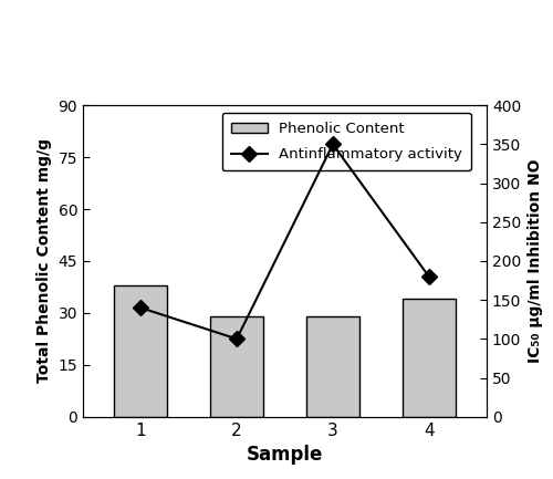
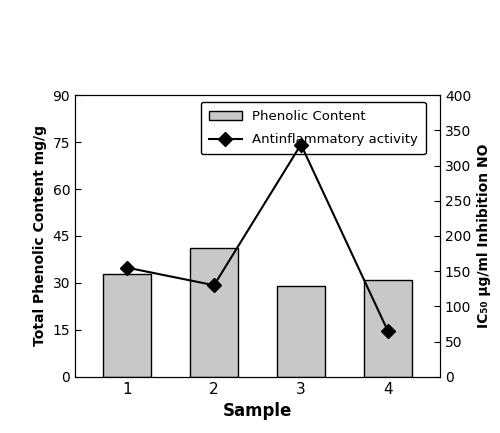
Phenolic Content/1: 38 -> 33
Antinflammatory activity/1: 140 -> 155
Phenolic Content/2: 29 -> 41
Antinflammatory activity/2: 100 -> 130
Antinflammatory activity/3: 350 -> 330
Phenolic Content/4: 34 -> 31
Antinflammatory activity/4: 180 -> 65
